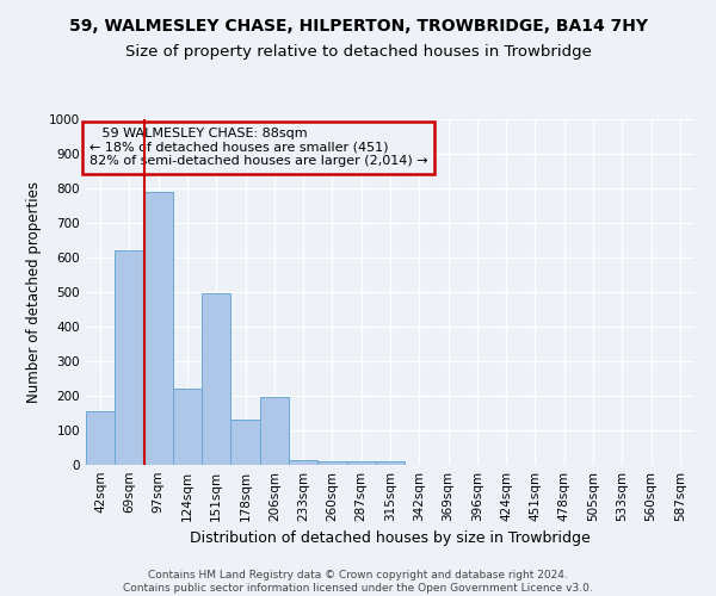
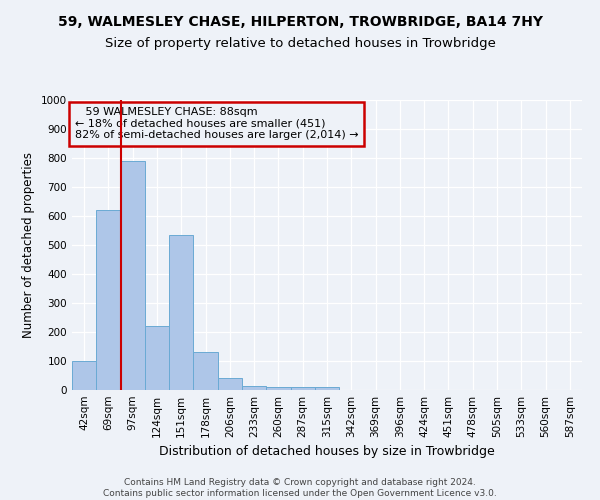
42sqm: 155 -> 100
151sqm: 495 -> 535
206sqm: 195 -> 40
